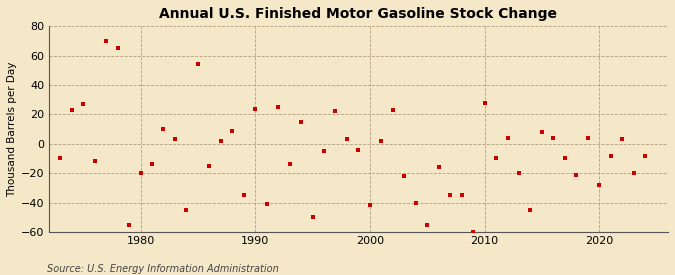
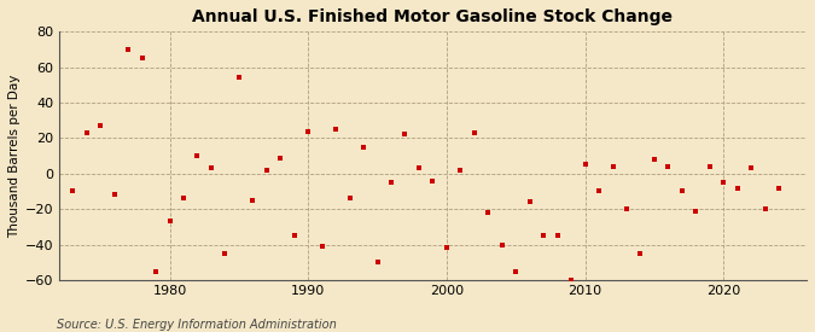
1980: -20 -> -27
2010: 28 -> 5
2020: -28 -> -5
